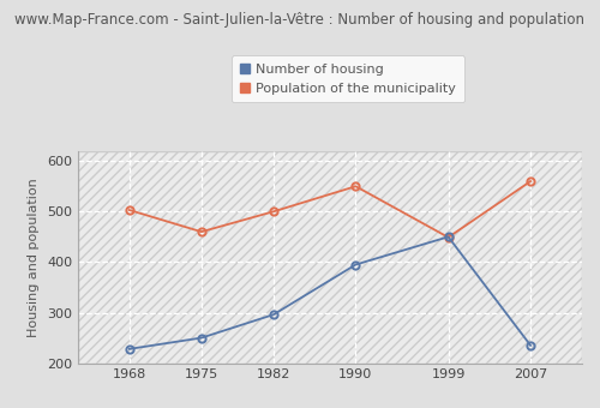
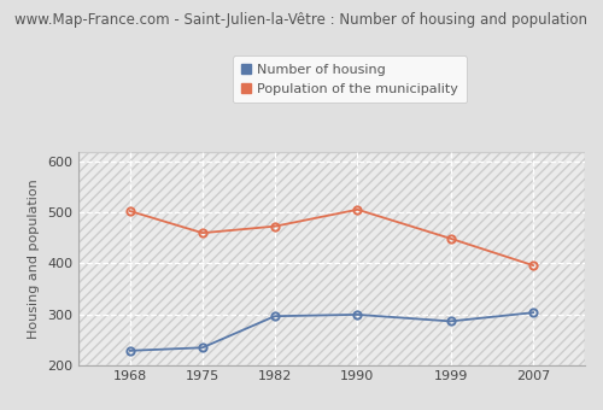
Number of housing/1975: 250 -> 234
Population of the municipality/1982: 500 -> 473
Number of housing/1990: 395 -> 299
Population of the municipality/1990: 550 -> 506
Number of housing/1999: 450 -> 286
Number of housing/2007: 235 -> 303
Population of the municipality/2007: 560 -> 396
